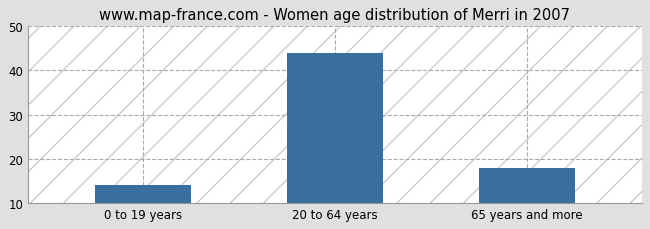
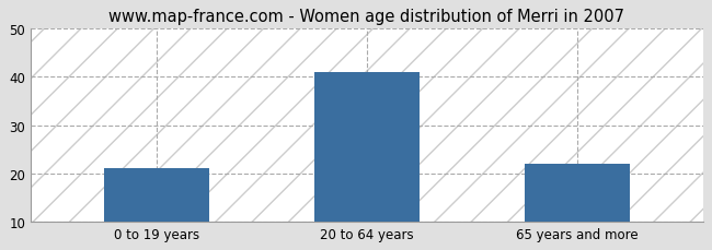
0 to 19 years: 14 -> 21
20 to 64 years: 44 -> 41
65 years and more: 18 -> 22
